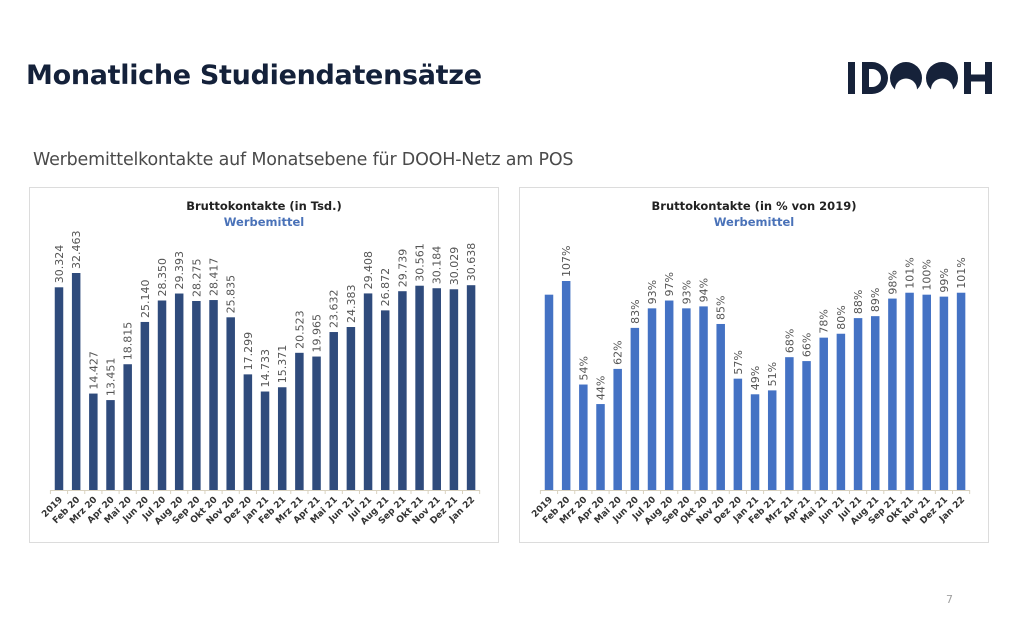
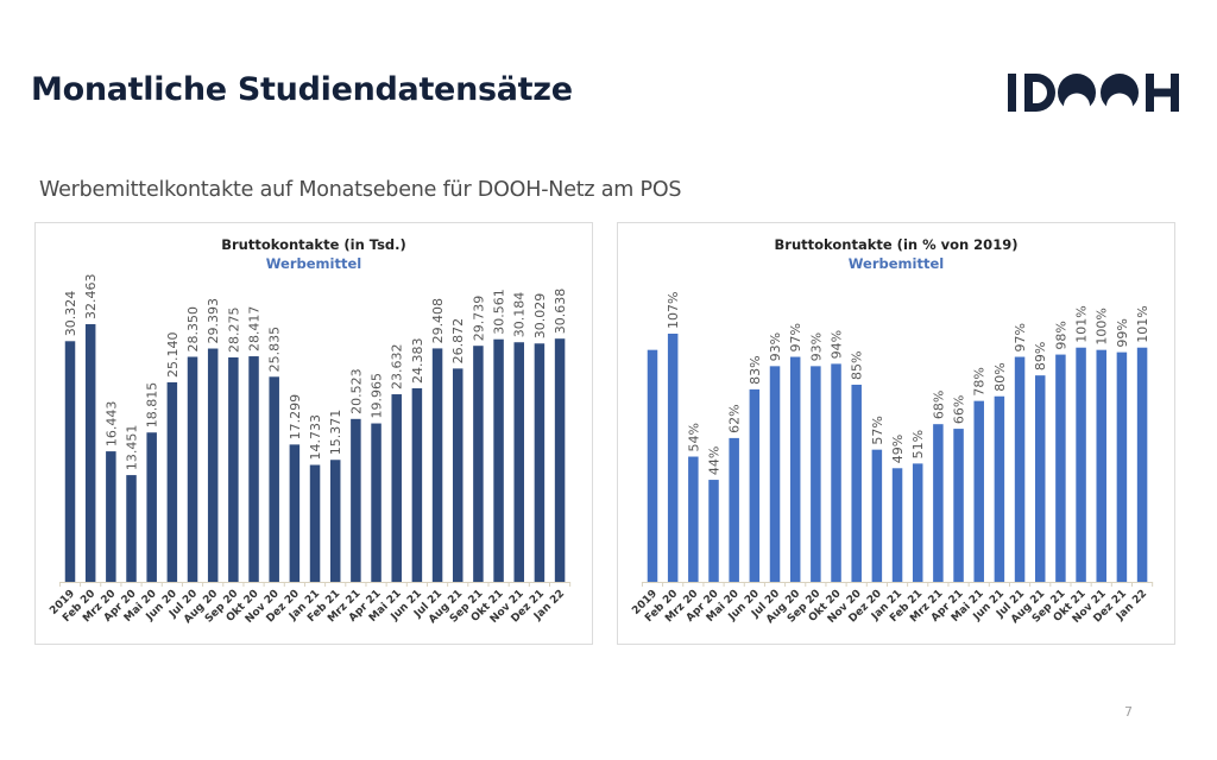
Bruttokontakte (in Tsd.)/Mrz 20: 14.427 -> 16.443
Bruttokontakte (in % von 2019)/Jul 21: 88% -> 97%
